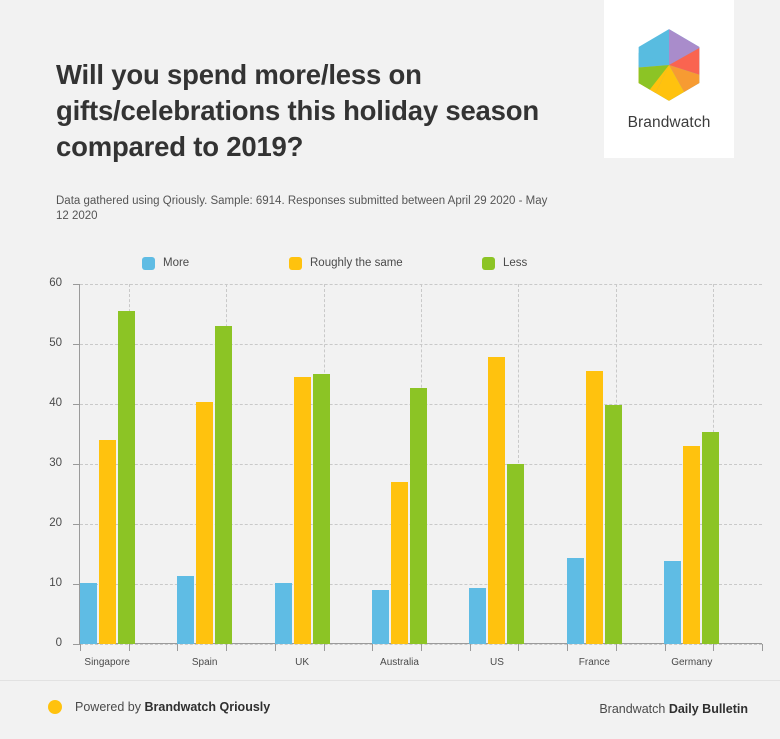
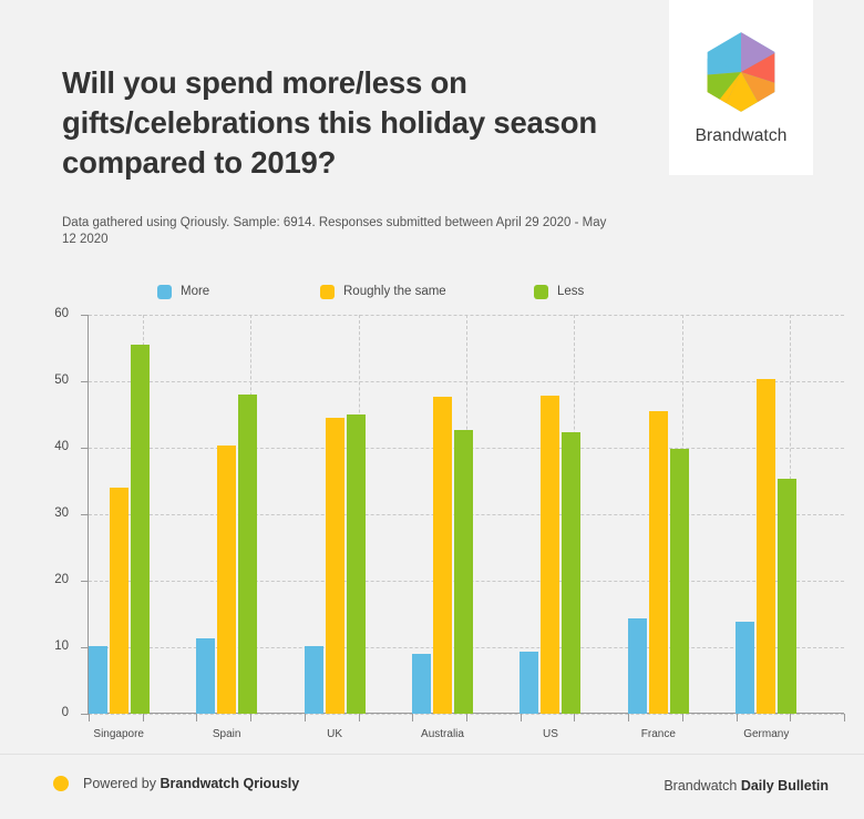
Less/Spain: 53 -> 48
Roughly the same/Australia: 27 -> 48
Less/US: 30 -> 42
Roughly the same/Germany: 33 -> 50
